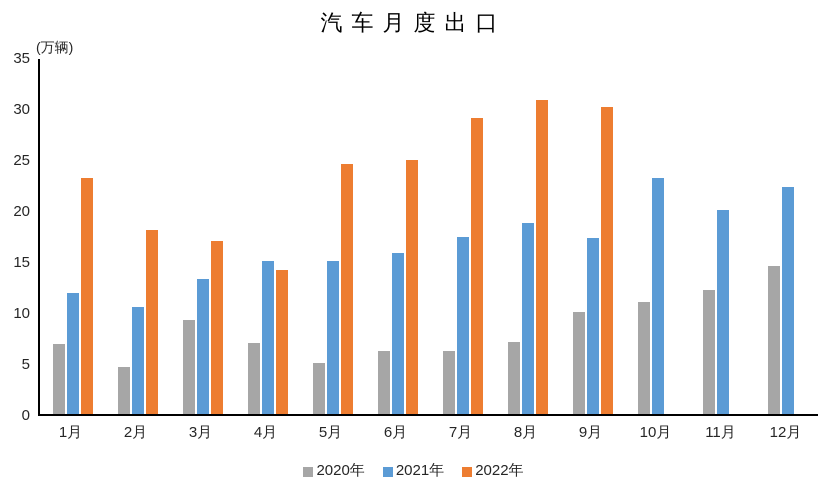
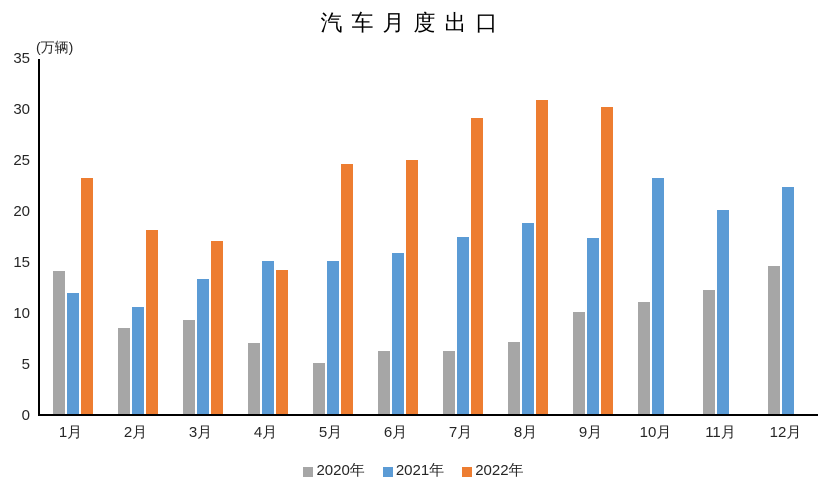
2020年/1月: 6.9 -> 14.0
2020年/2月: 4.6 -> 8.4
